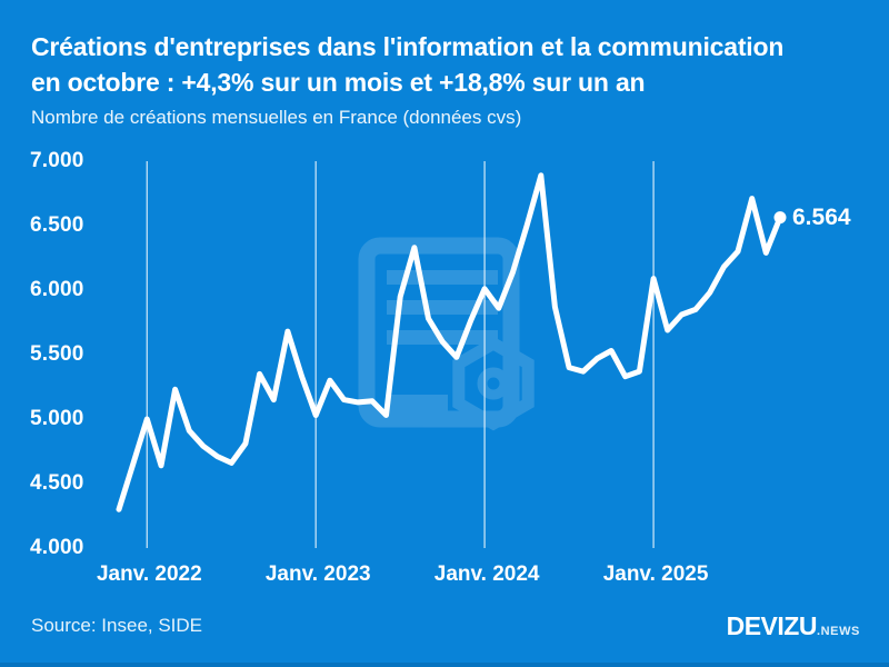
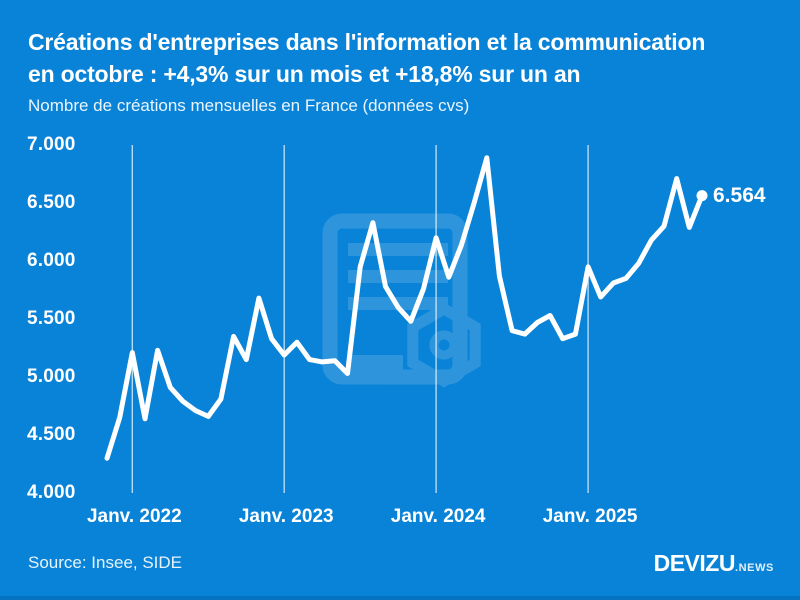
Janv. 2022: 5000 -> 5210
Janv. 2023: 5030 -> 5190
Janv. 2024: 6010 -> 6200
Janv. 2025: 6090 -> 5950
